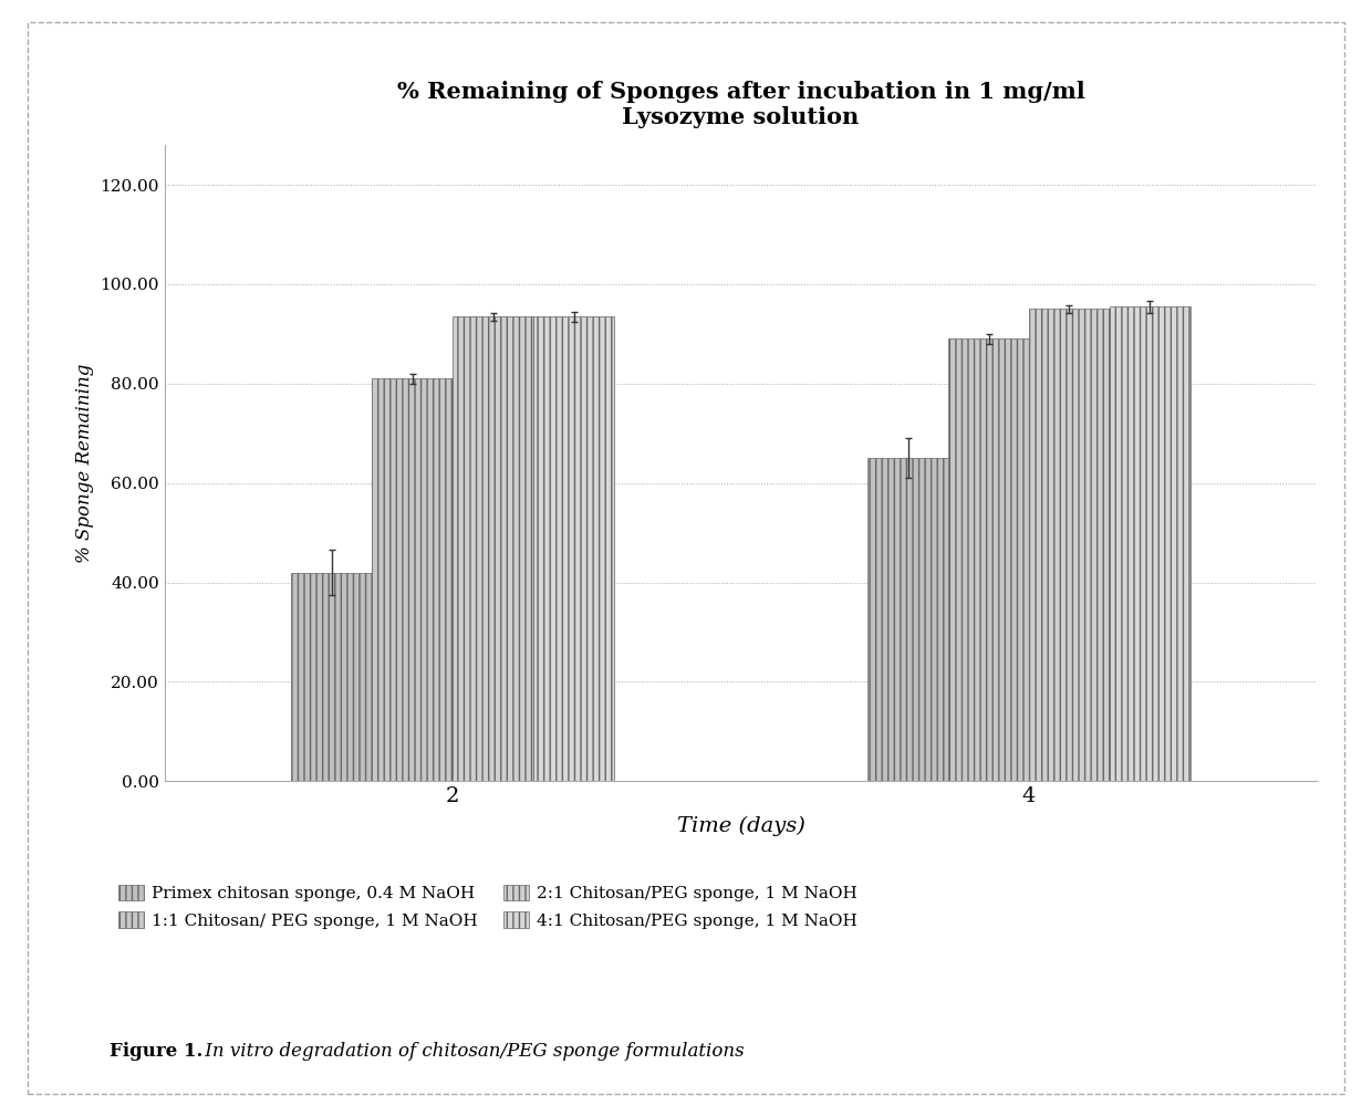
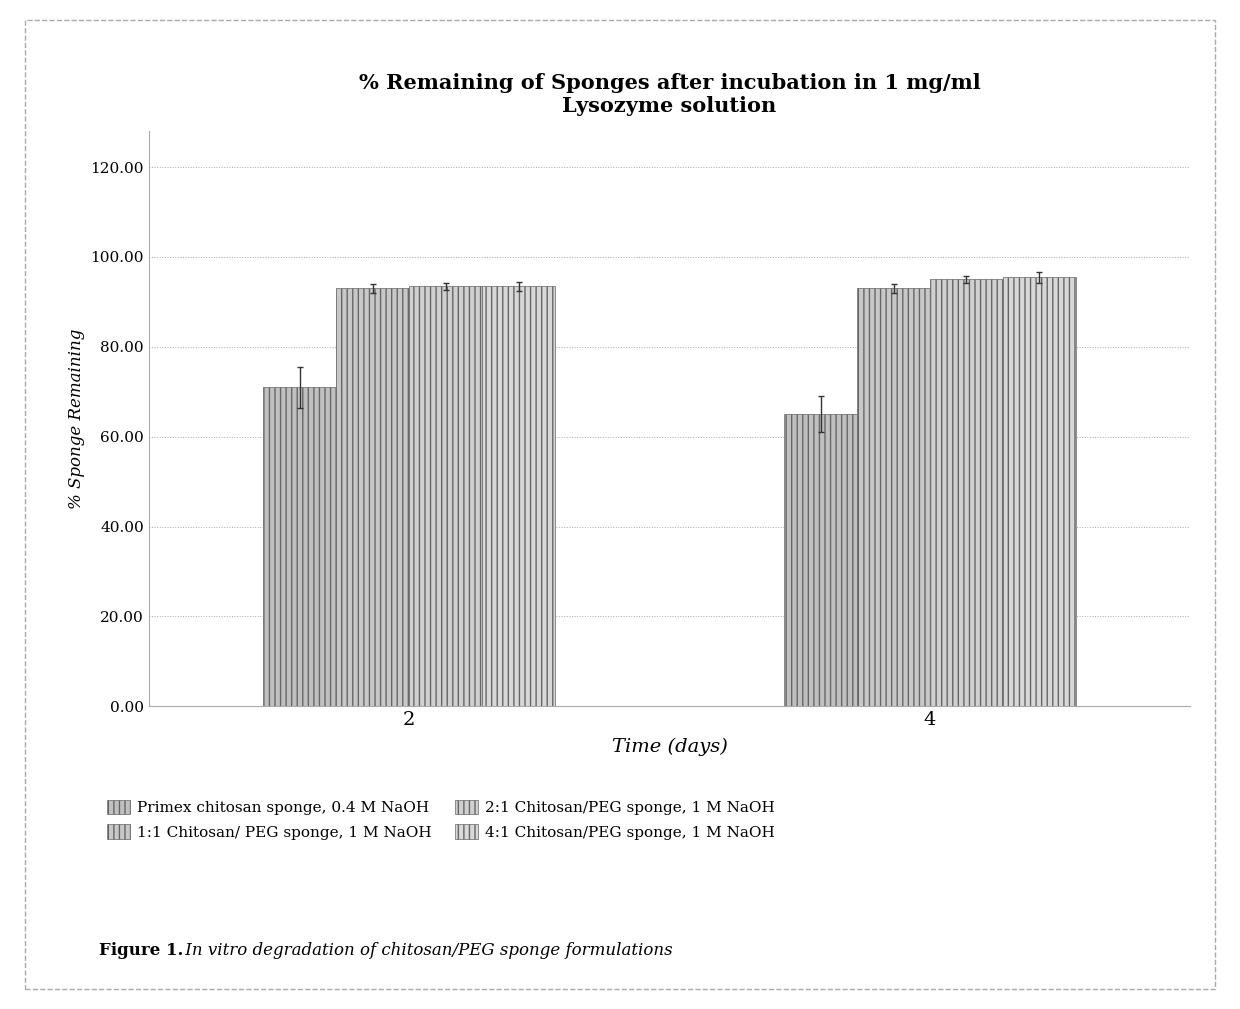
Primex chitosan sponge, 0.4 M NaOH/2: 42 -> 71
1:1 Chitosan/ PEG sponge, 1 M NaOH/2: 81 -> 93
1:1 Chitosan/ PEG sponge, 1 M NaOH/4: 89 -> 93
